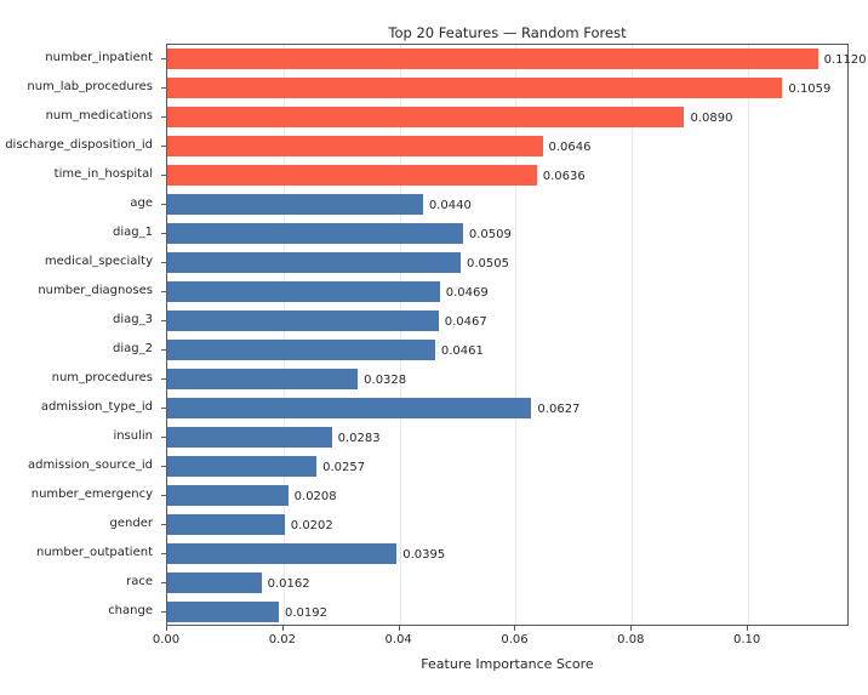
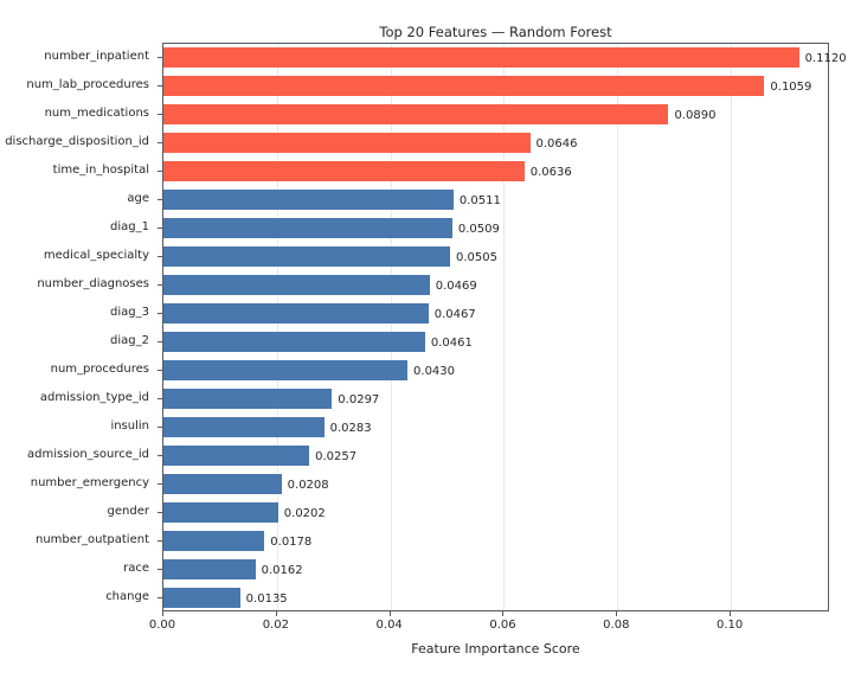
age: 0.0440 -> 0.0511
num_procedures: 0.0328 -> 0.0430
admission_type_id: 0.0627 -> 0.0297
number_outpatient: 0.0395 -> 0.0178
change: 0.0192 -> 0.0135
